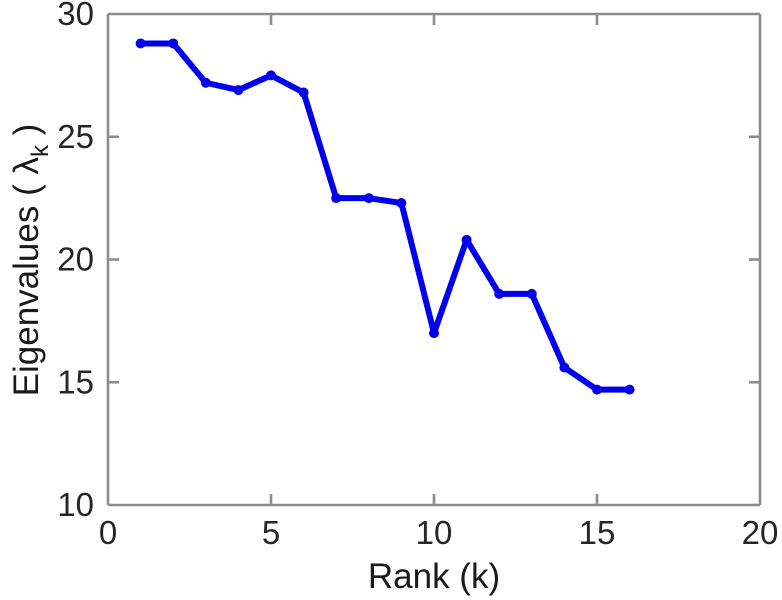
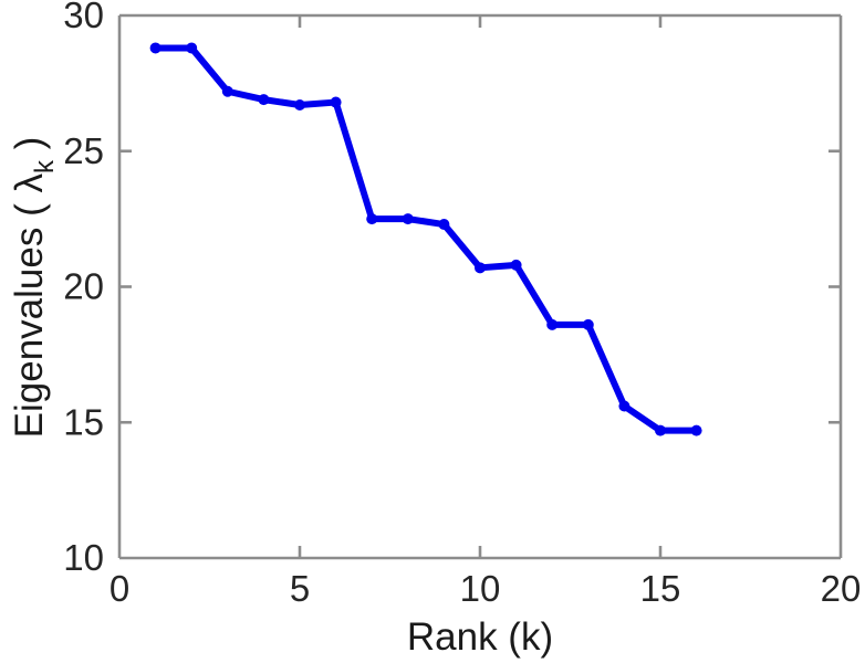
5: 27.5 -> 26.7
10: 17.0 -> 20.7
